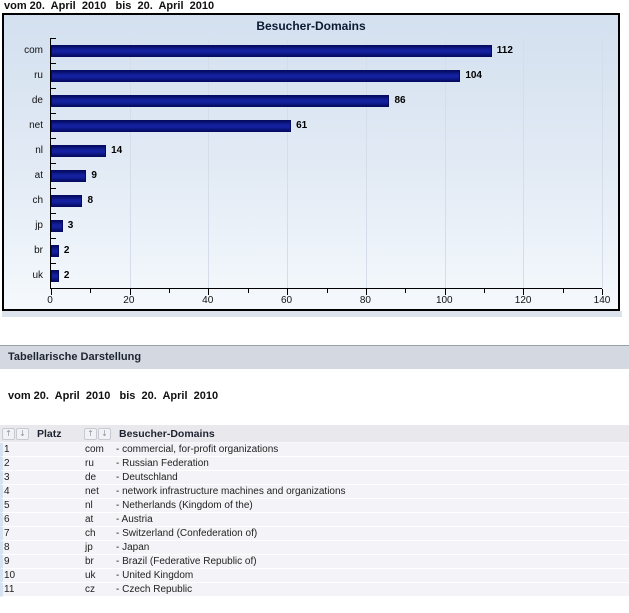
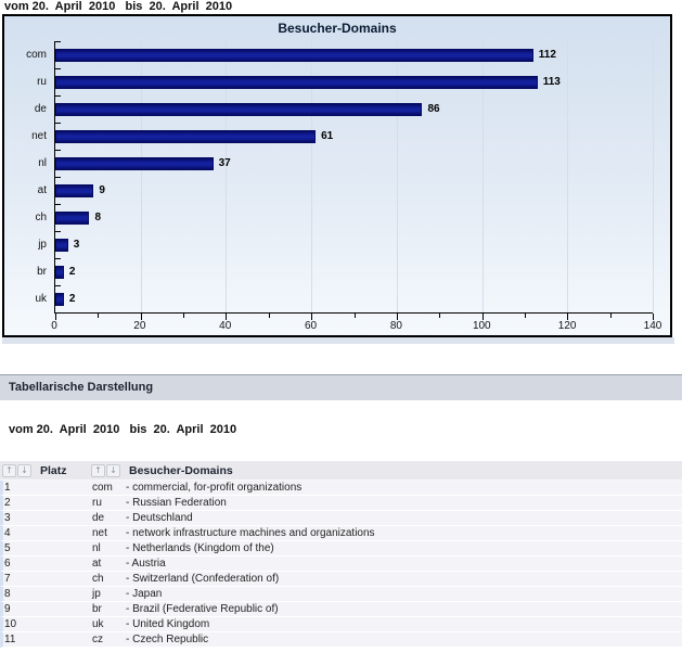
ru: 104 -> 113
nl: 14 -> 37
